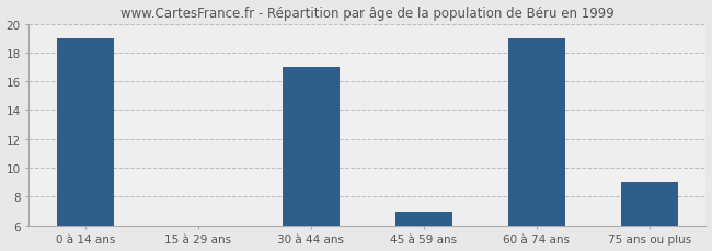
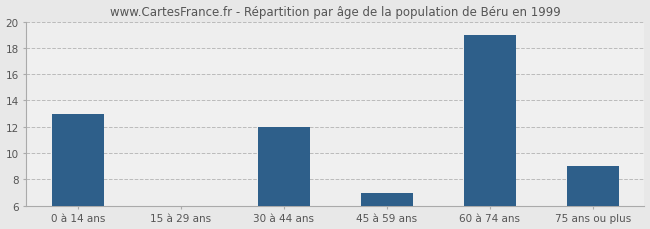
0 à 14 ans: 19 -> 13
30 à 44 ans: 17 -> 12
